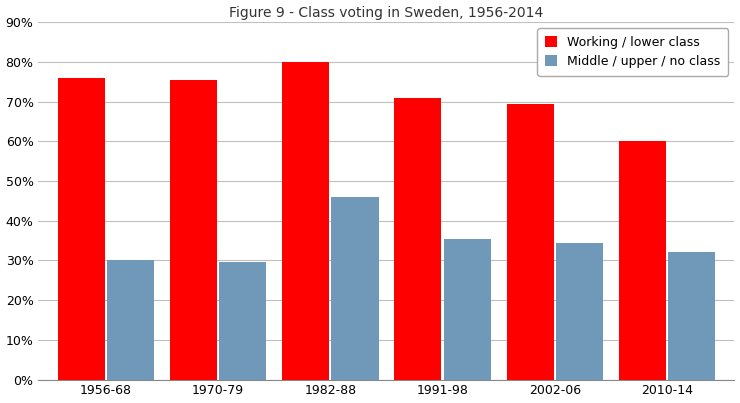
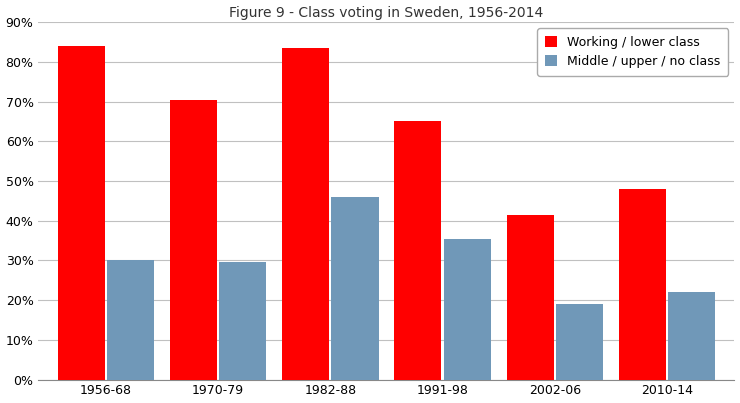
Working / lower class/1956-68: 76.0% -> 84.0%
Working / lower class/1970-79: 75.5% -> 70.5%
Working / lower class/1982-88: 80.0% -> 83.5%
Working / lower class/1991-98: 71.0% -> 65.0%
Working / lower class/2002-06: 69.5% -> 41.5%
Middle / upper / no class/2002-06: 34.5% -> 19.0%
Working / lower class/2010-14: 60.0% -> 48.0%
Middle / upper / no class/2010-14: 32.0% -> 22.0%
